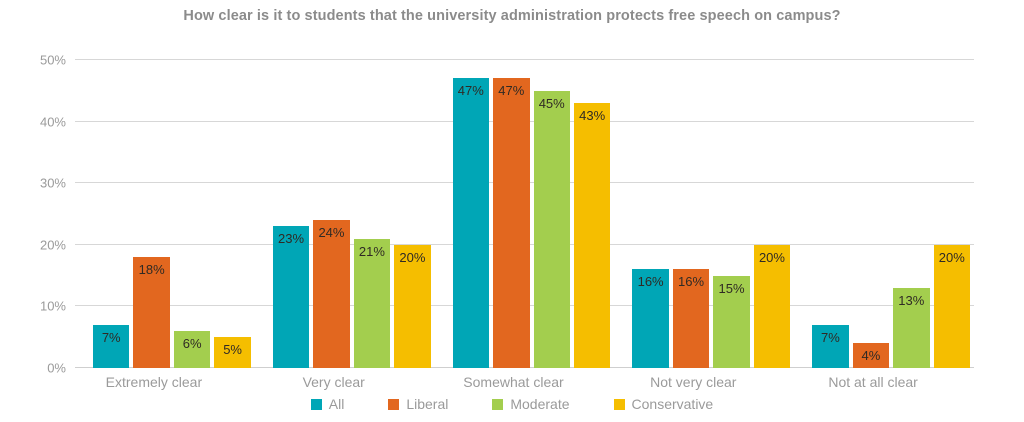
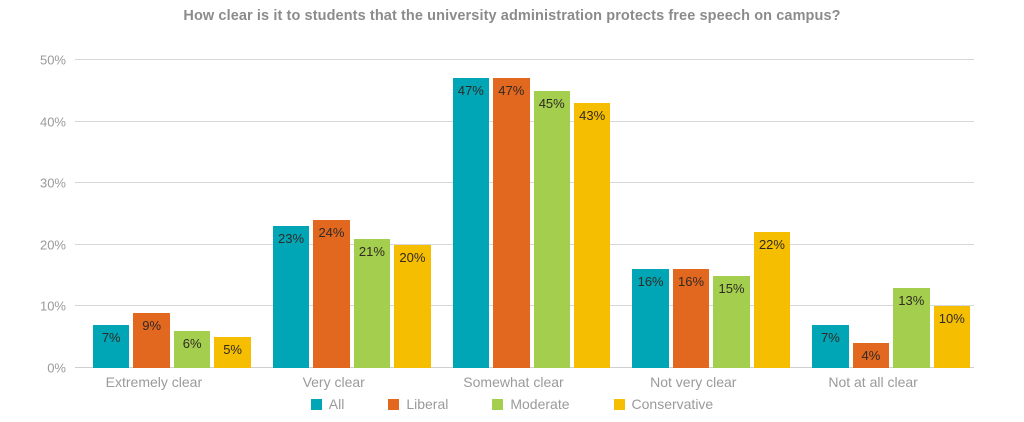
Liberal/Extremely clear: 18% -> 9%
Conservative/Not very clear: 20% -> 22%
Conservative/Not at all clear: 20% -> 10%
